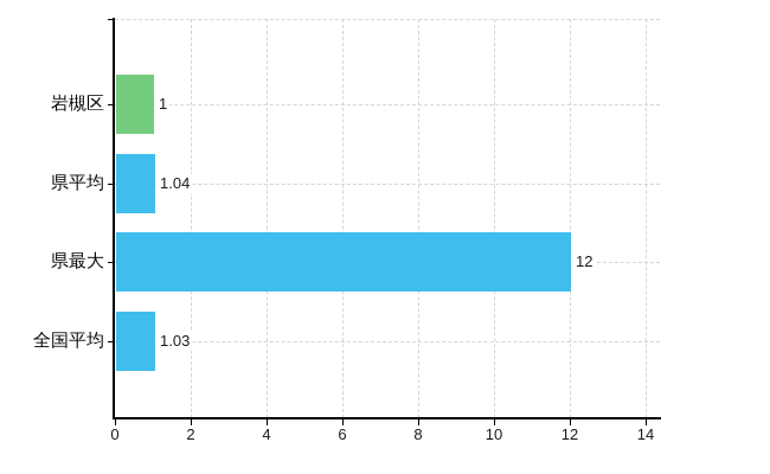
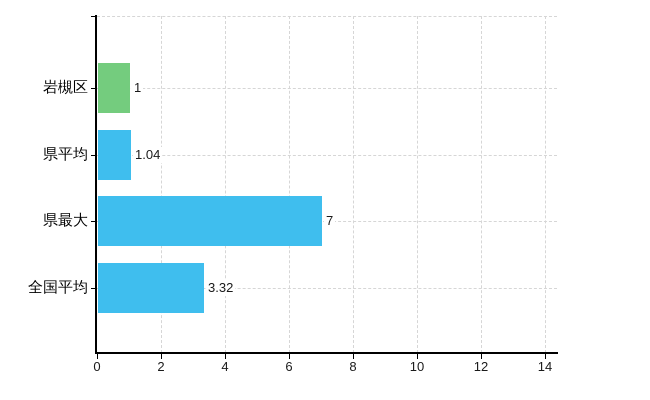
県最大: 12 -> 7
全国平均: 1.03 -> 3.32
